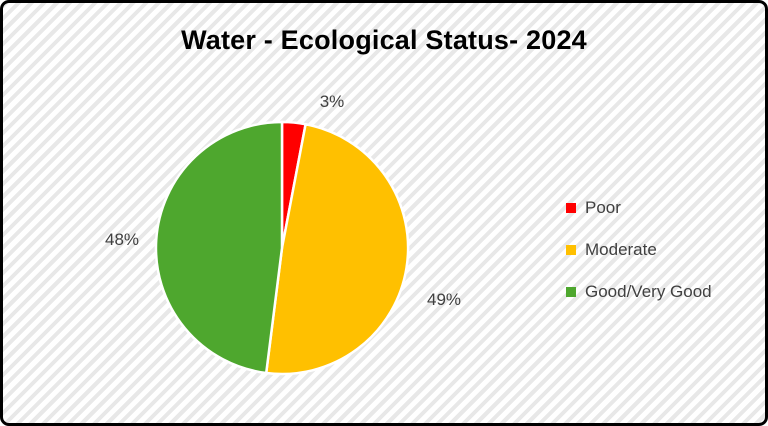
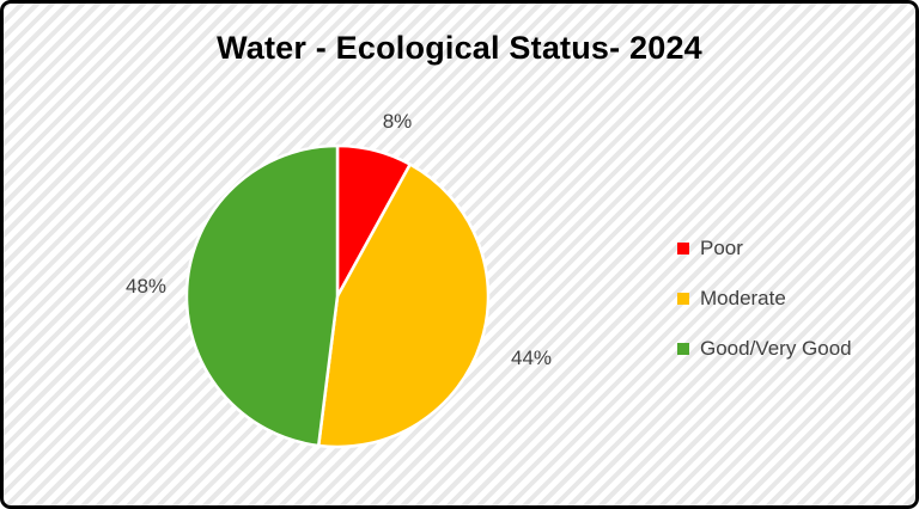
Poor: 3% -> 8%
Moderate: 49% -> 44%
